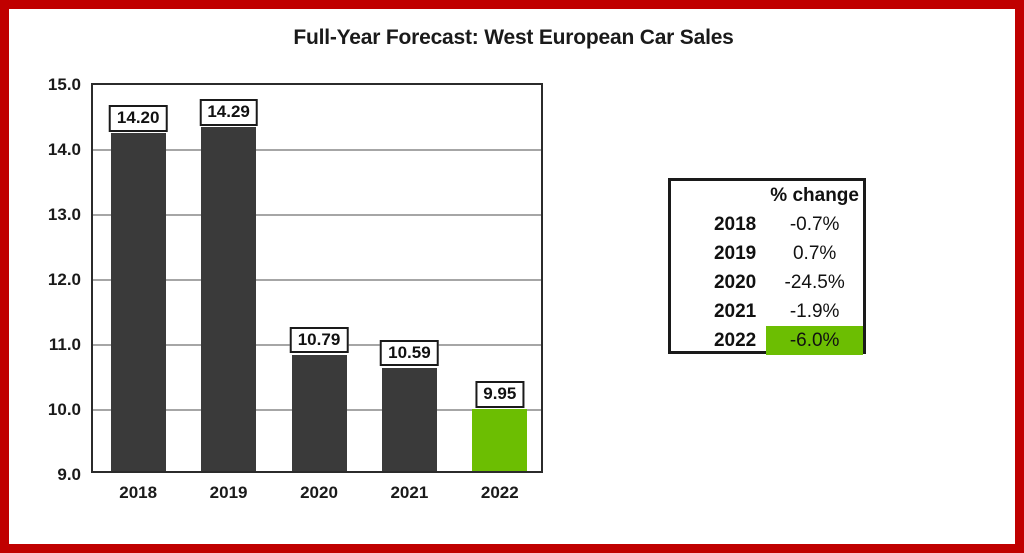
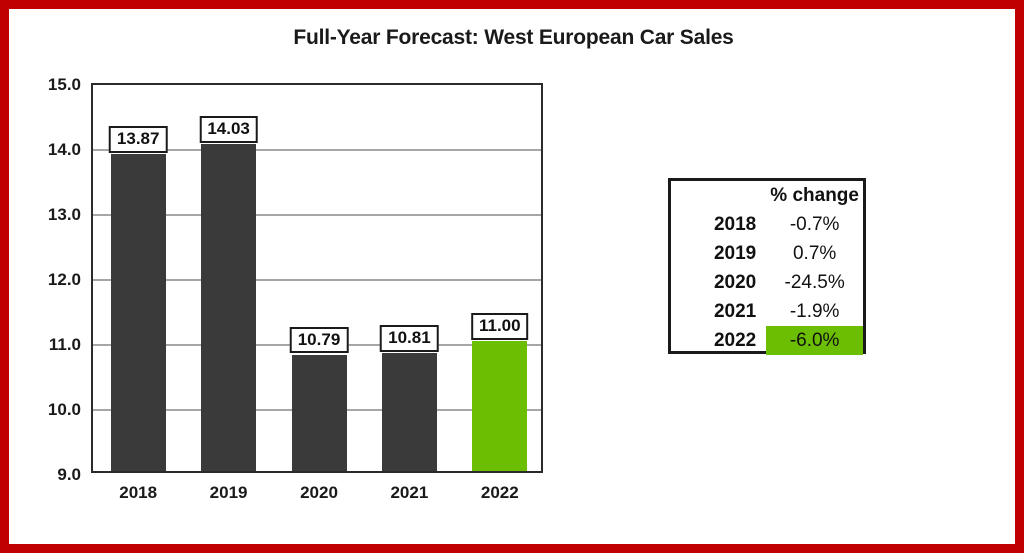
2018: 14.20 -> 13.87
2019: 14.29 -> 14.03
2021: 10.59 -> 10.81
2022: 9.95 -> 11.00
